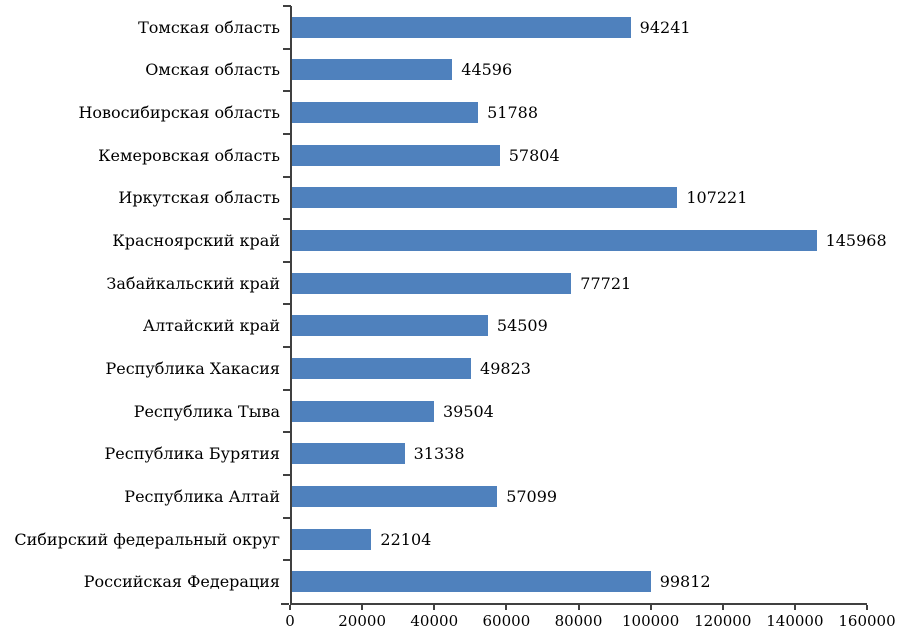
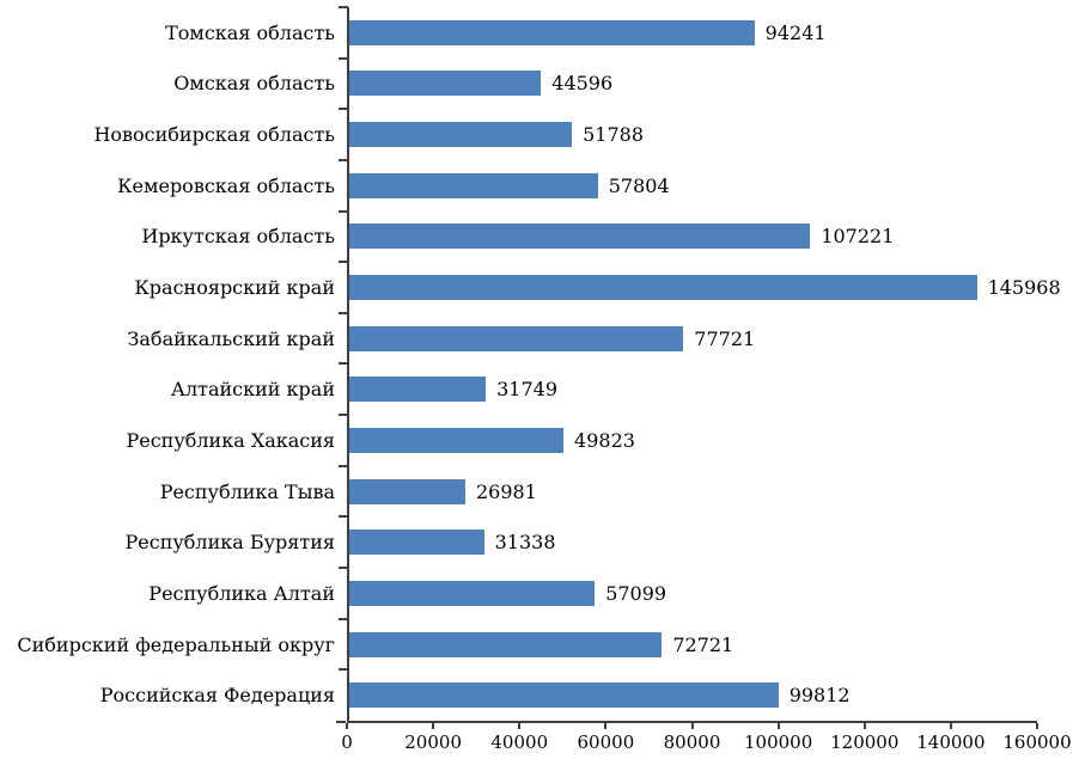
Алтайский край: 54509 -> 31749
Республика Тыва: 39504 -> 26981
Сибирский федеральный округ: 22104 -> 72721
